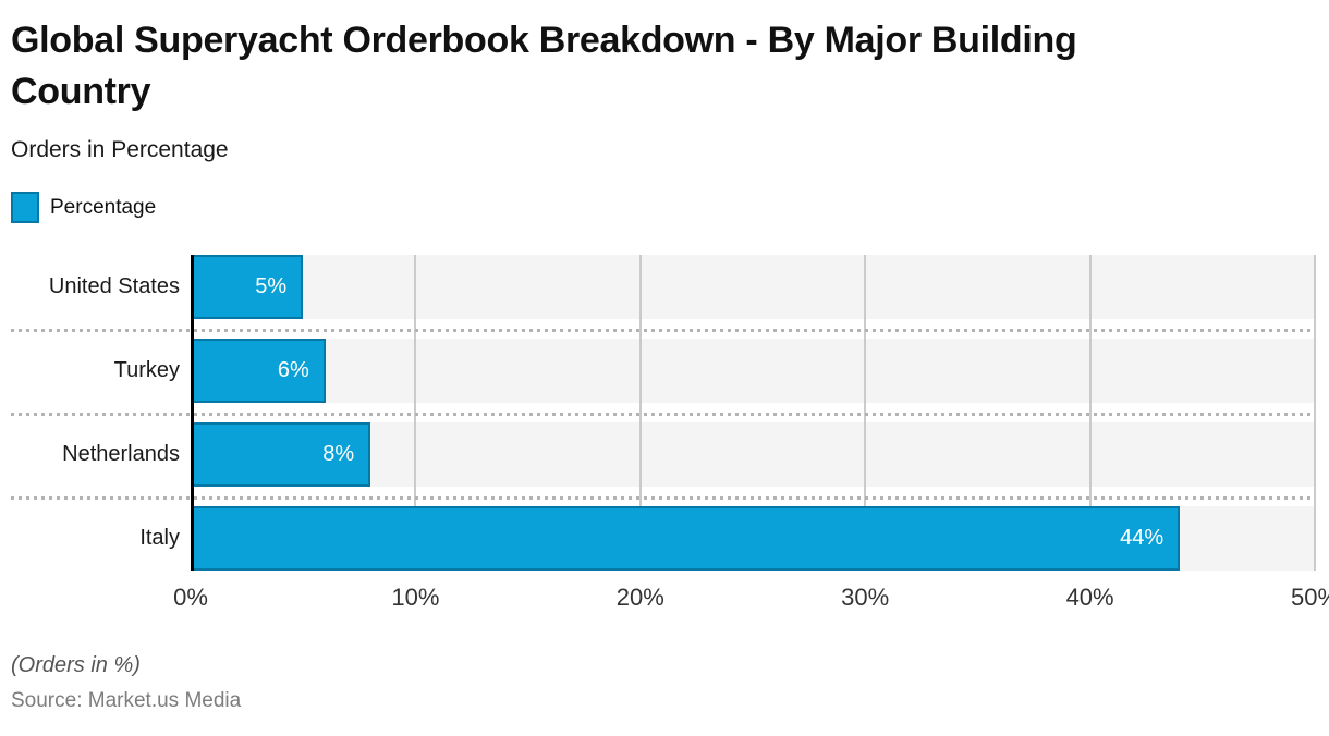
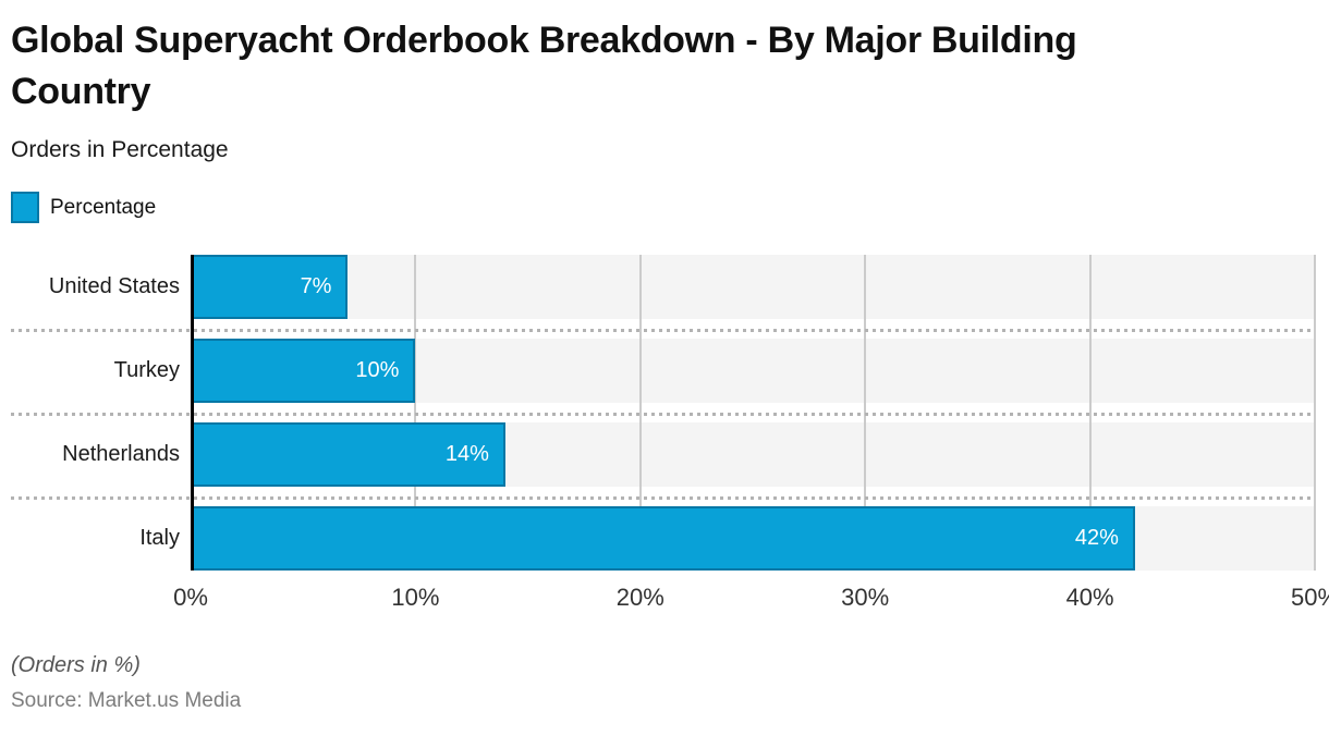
United States: 5% -> 7%
Turkey: 6% -> 10%
Netherlands: 8% -> 14%
Italy: 44% -> 42%
